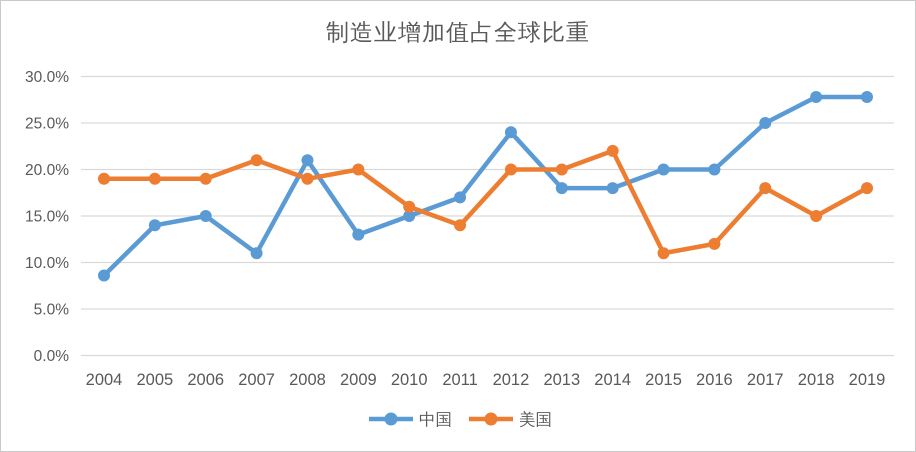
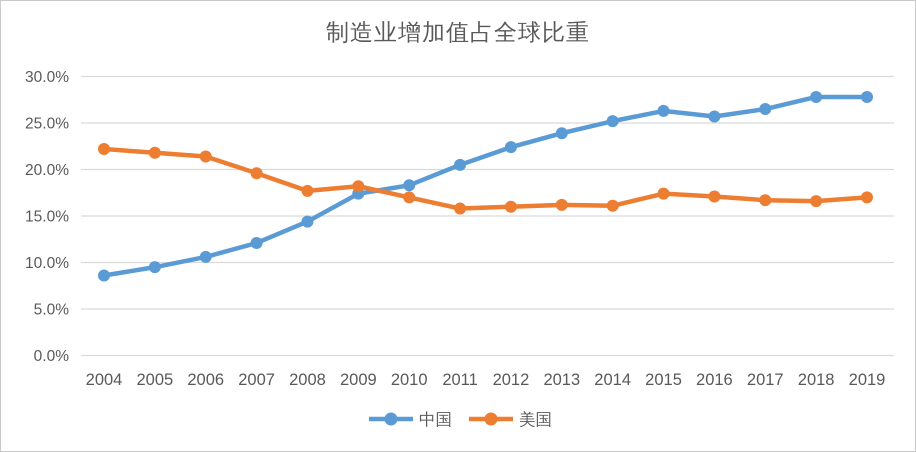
美国/2004: 19% -> 22%
中国/2005: 14% -> 10%
美国/2005: 19% -> 22%
中国/2006: 15% -> 11%
美国/2006: 19% -> 21%
中国/2007: 11% -> 12%
美国/2007: 21% -> 20%
中国/2008: 21% -> 14%
美国/2008: 19% -> 18%
中国/2009: 13% -> 17%
美国/2009: 20% -> 18%
中国/2010: 15% -> 18%
美国/2010: 16% -> 17%
中国/2011: 17% -> 20%
美国/2011: 14% -> 16%
中国/2012: 24% -> 22%
美国/2012: 20% -> 16%
中国/2013: 18% -> 24%
美国/2013: 20% -> 16%
中国/2014: 18% -> 25%
美国/2014: 22% -> 16%
中国/2015: 20% -> 26%
美国/2015: 11% -> 17%
中国/2016: 20% -> 26%
美国/2016: 12% -> 17%
中国/2017: 25% -> 26%
美国/2017: 18% -> 17%
美国/2018: 15% -> 17%
美国/2019: 18% -> 17%
